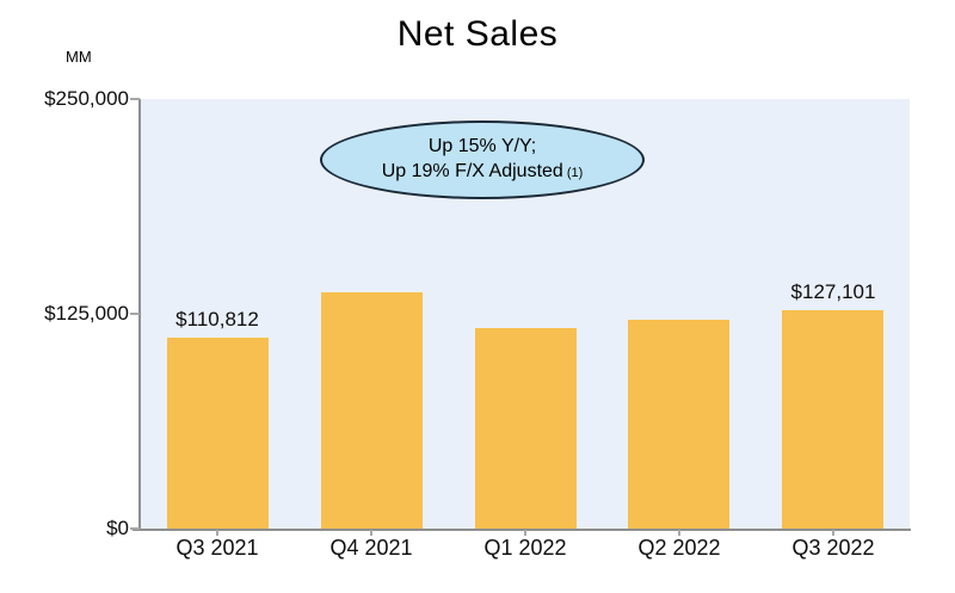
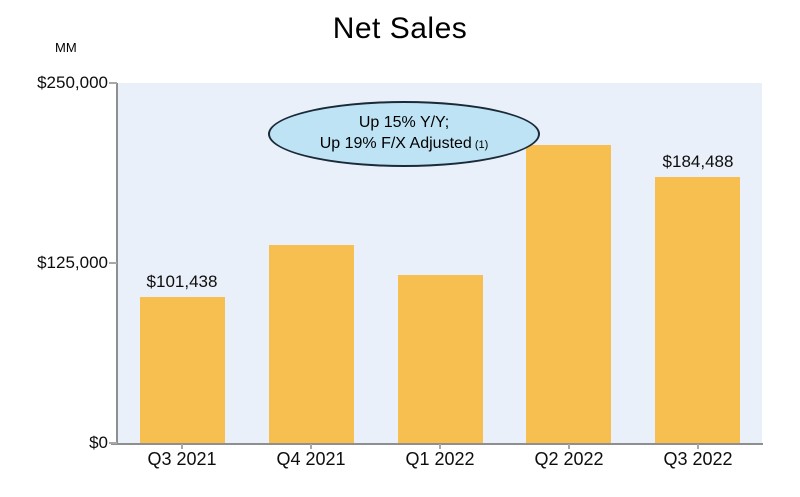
Q3 2021: $110,812 -> $101,438
Q2 2022: $121000 -> $207000
Q3 2022: $127,101 -> $184,488
